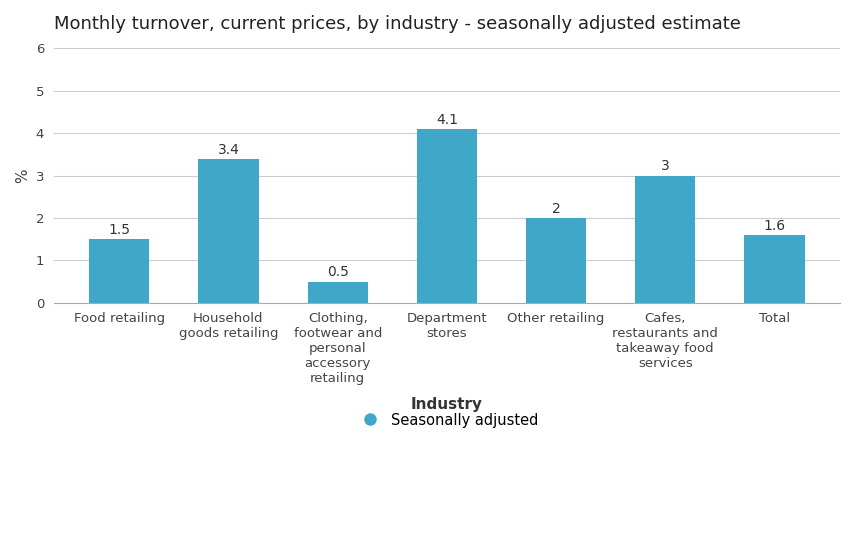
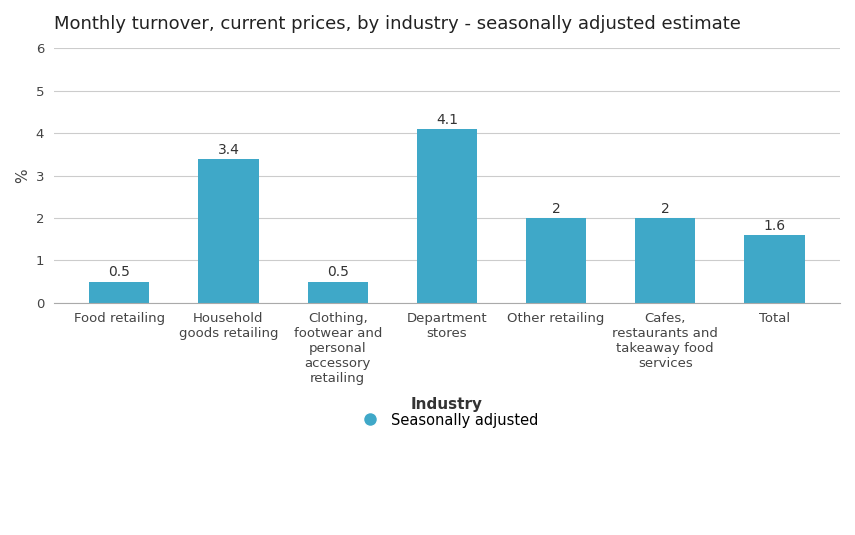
Food retailing: 1.5 -> 0.5
Cafes, restaurants and takeaway food services: 3 -> 2
